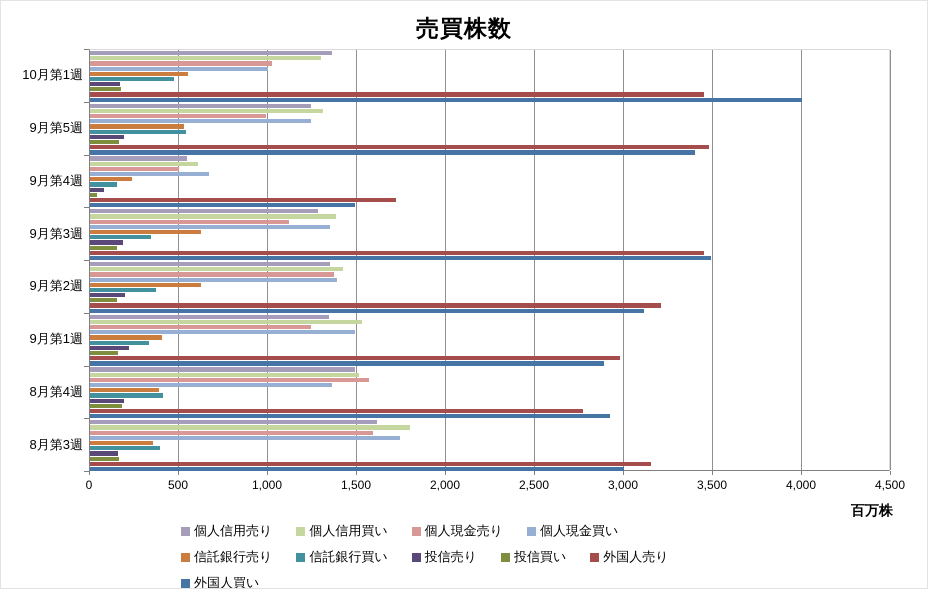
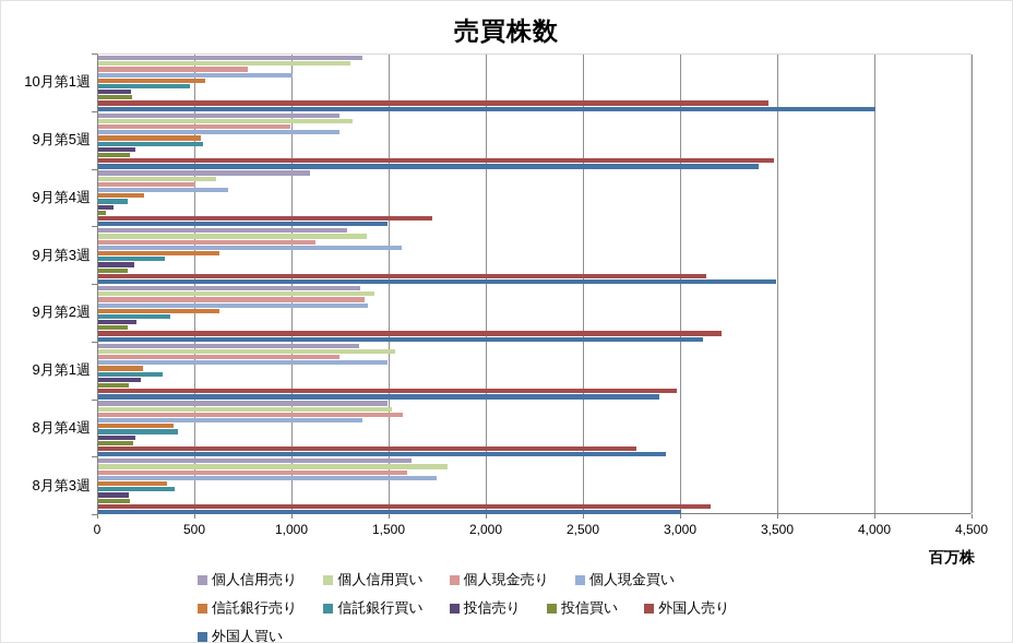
個人現金売り/10月第1週: 1020 -> 770
個人信用売り/9月第4週: 540 -> 1090
個人現金買い/9月第3週: 1350 -> 1560
外国人売り/9月第3週: 3450 -> 3130
信託銀行売り/9月第1週: 400 -> 230
